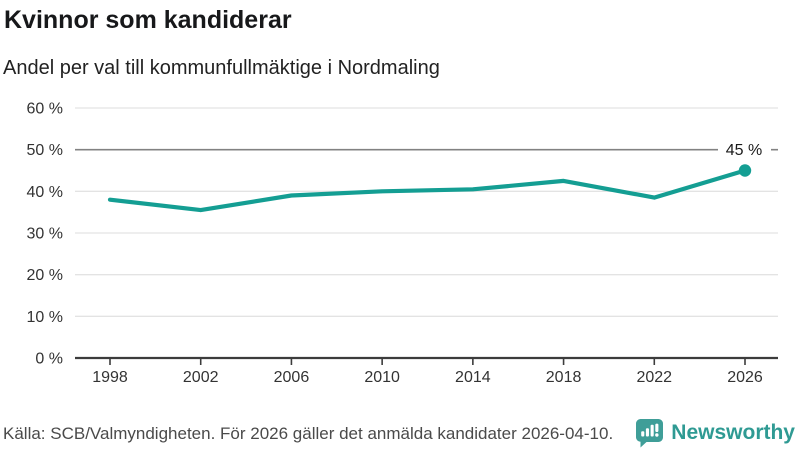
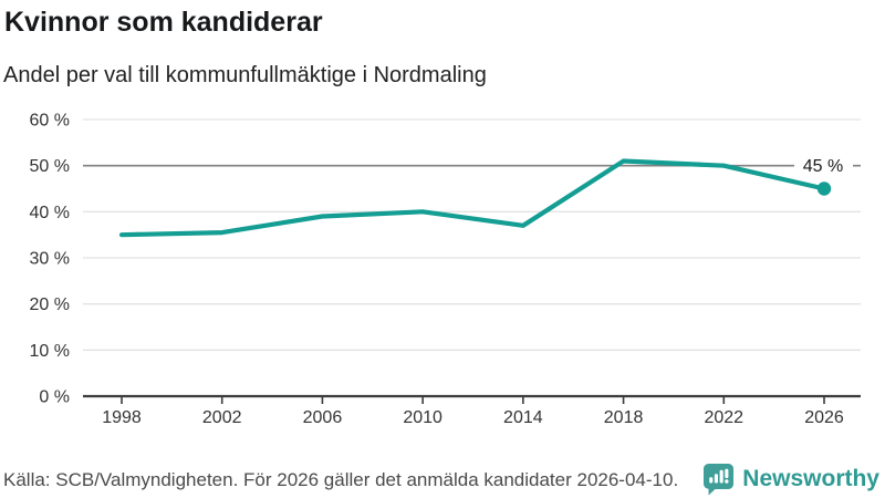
1998: 38% -> 35%
2014: 40% -> 37%
2018: 42% -> 51%
2022: 38% -> 50%
